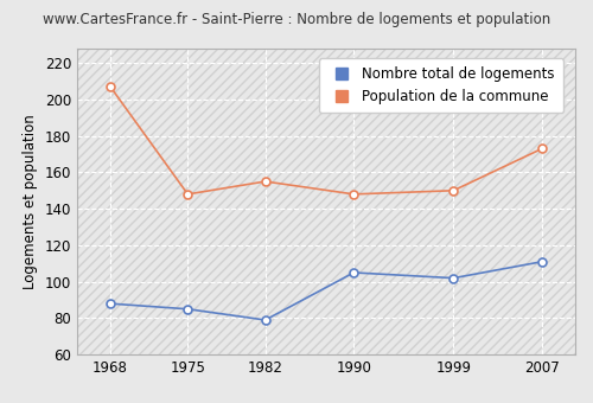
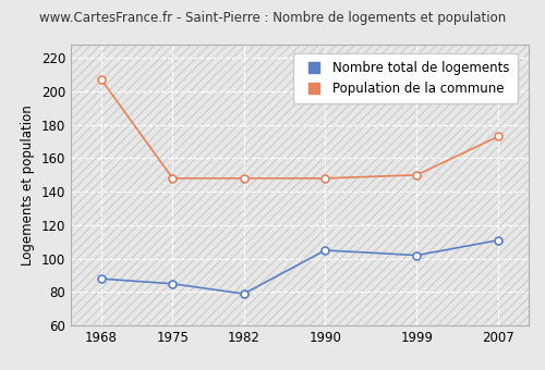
Population de la commune/1982: 155 -> 148
